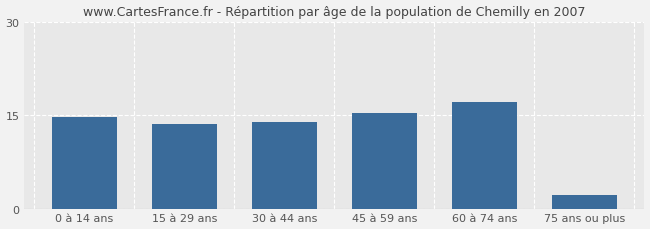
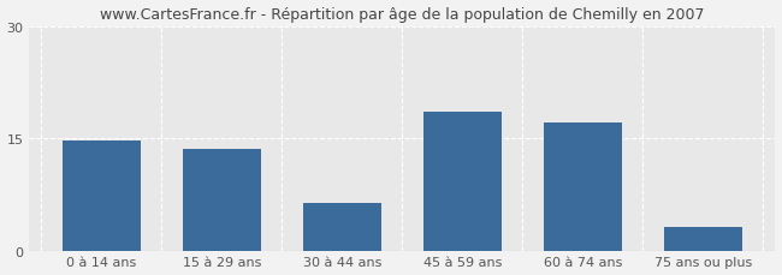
30 à 44 ans: 13.9 -> 6.4
45 à 59 ans: 15.4 -> 18.6
75 ans ou plus: 2.2 -> 3.2
